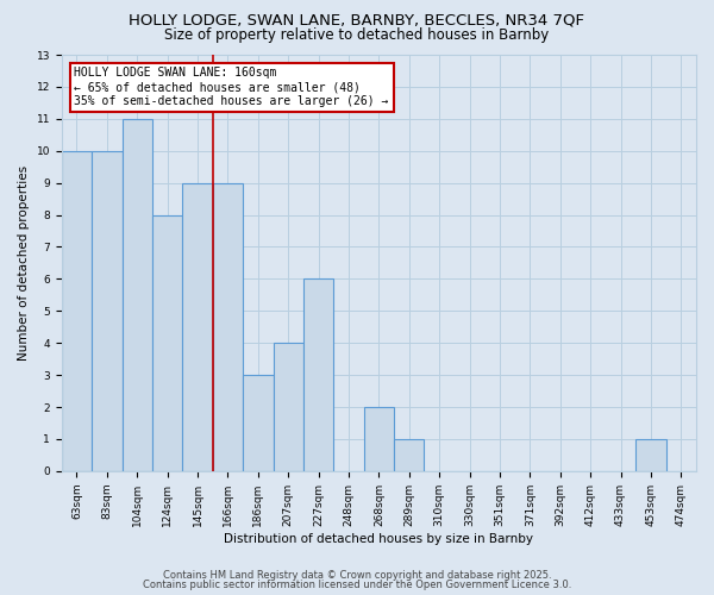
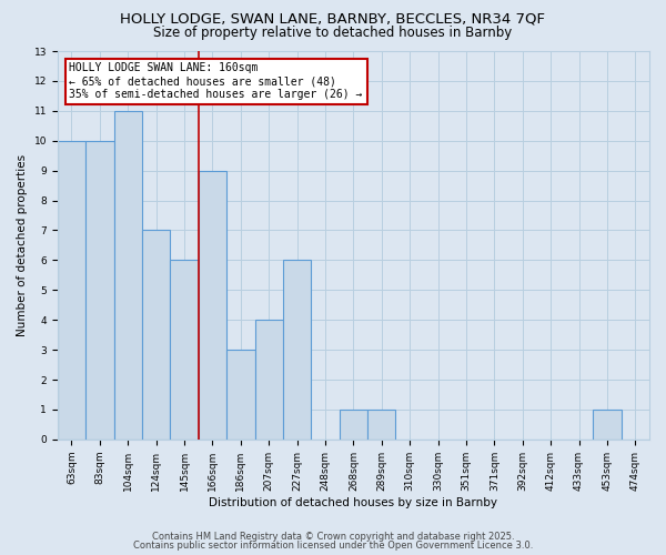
124sqm: 8 -> 7
145sqm: 9 -> 6
268sqm: 2 -> 1
